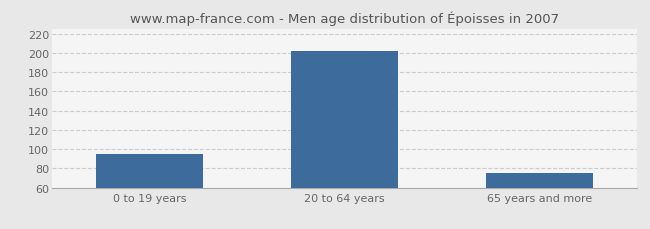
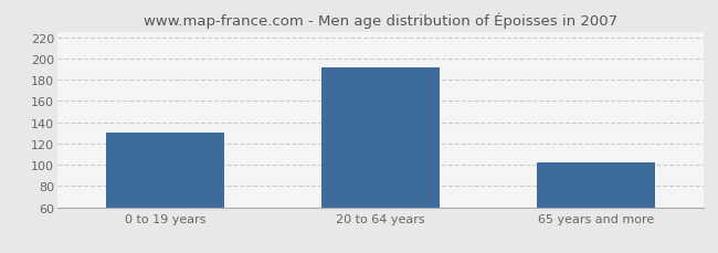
0 to 19 years: 95 -> 130
20 to 64 years: 202 -> 192
65 years and more: 75 -> 102
